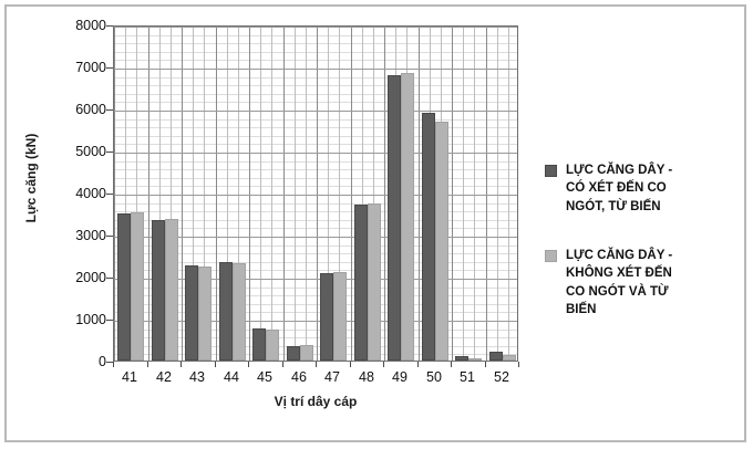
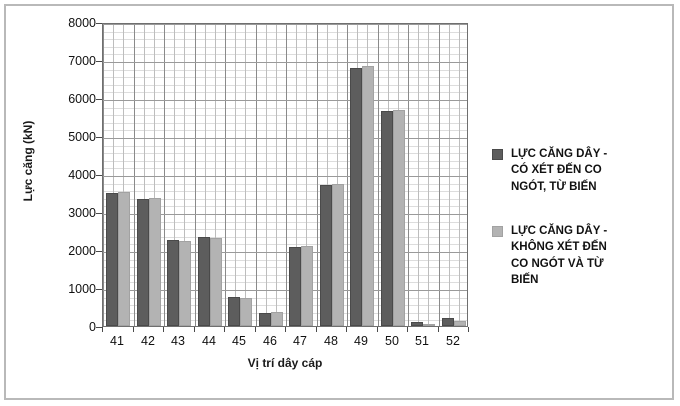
LỰC CĂNG DÂY - CÓ XÉT ĐẾN CO NGÓT, TỪ BIẾN/50: 5900 -> 5700
